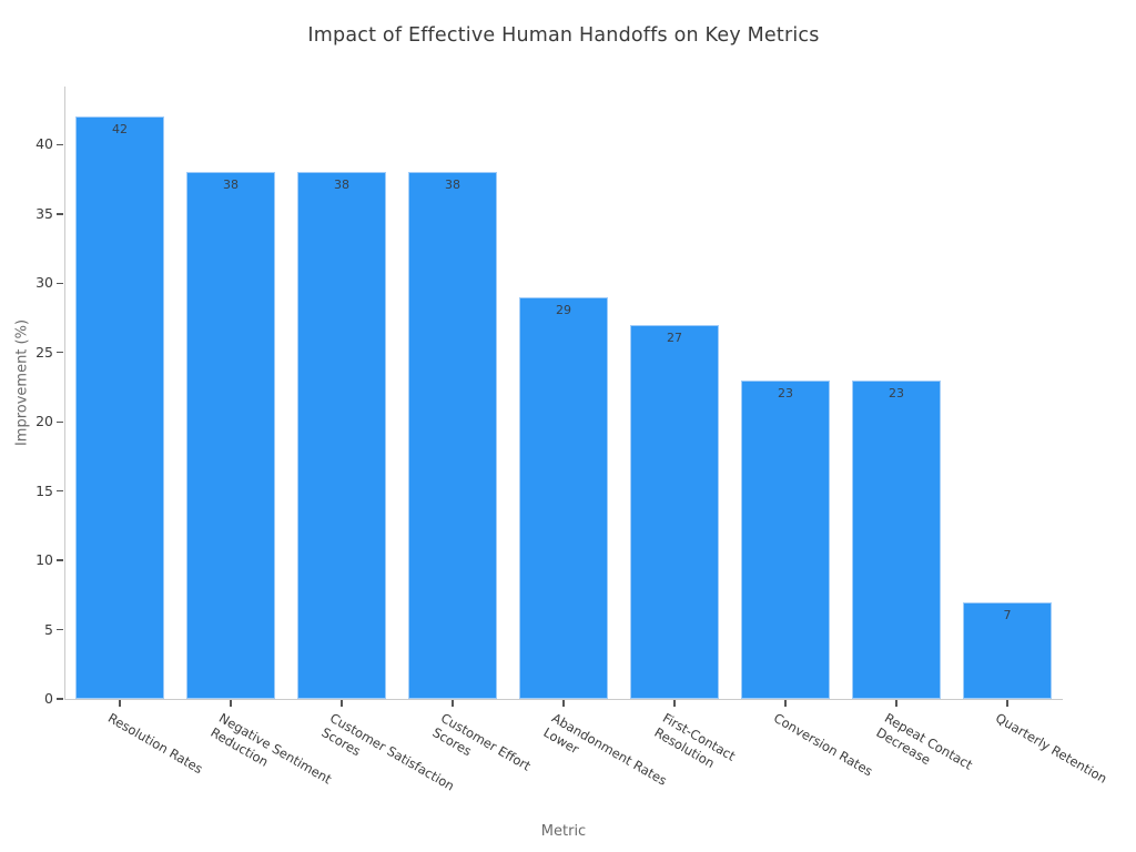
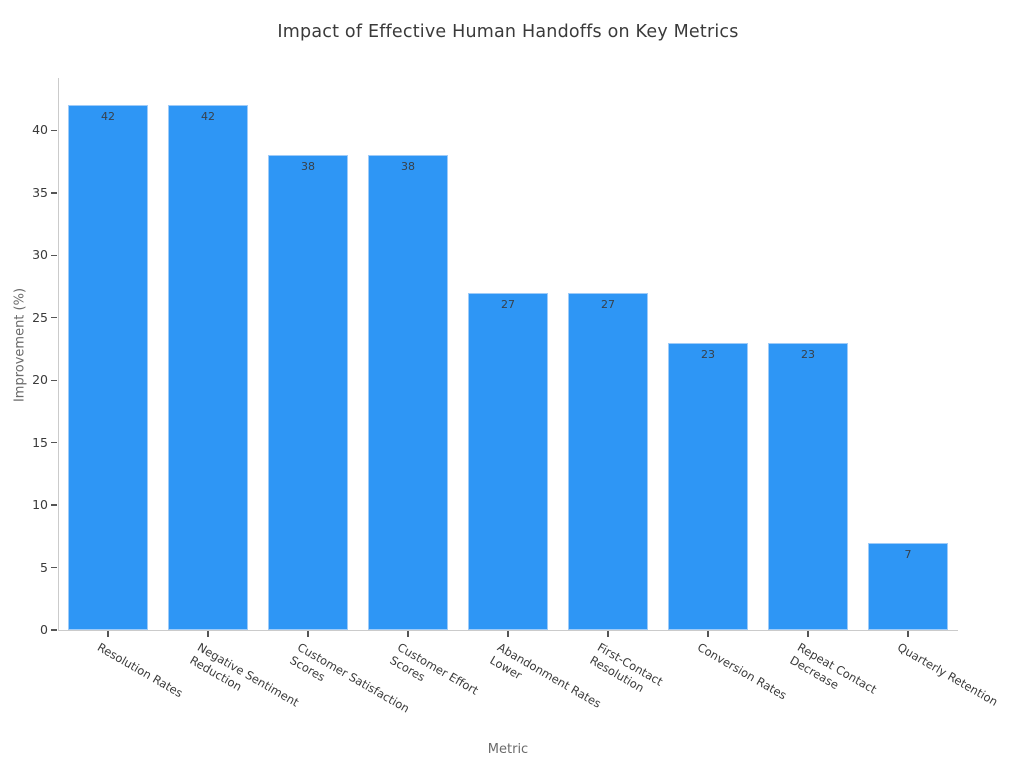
Negative Sentiment Reduction: 38 -> 42
Abandonment Rates Lower: 29 -> 27
